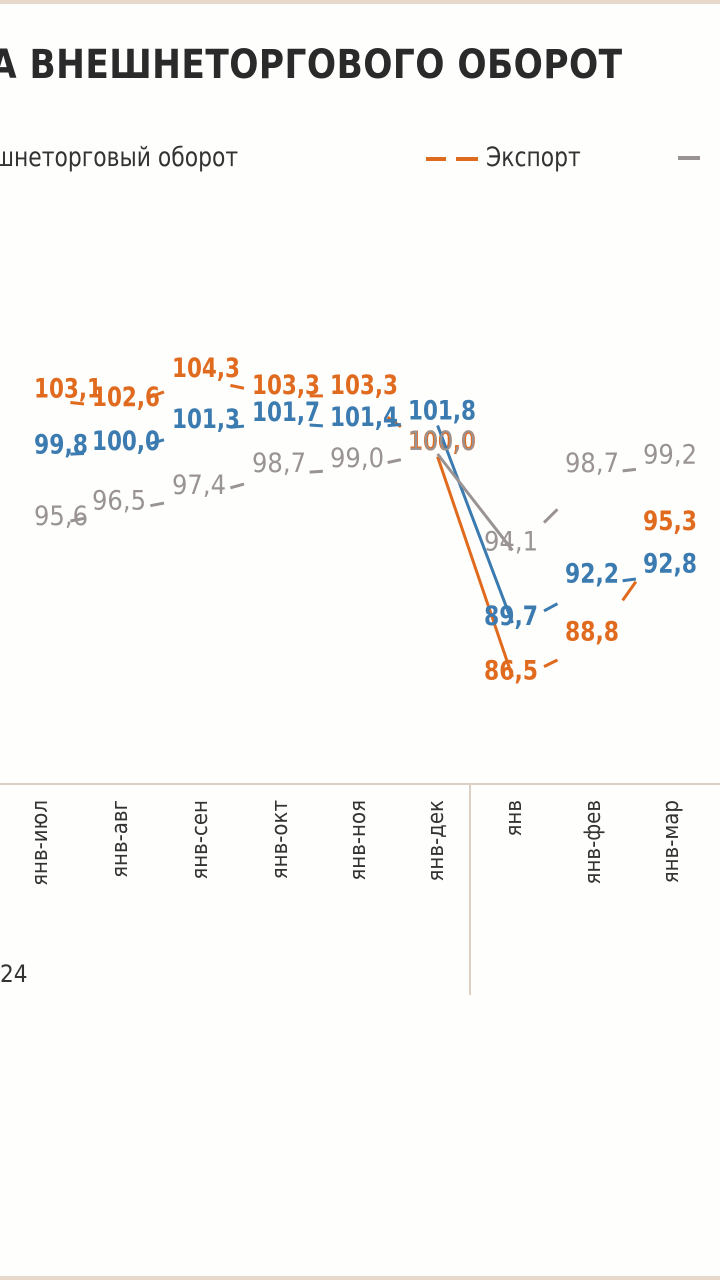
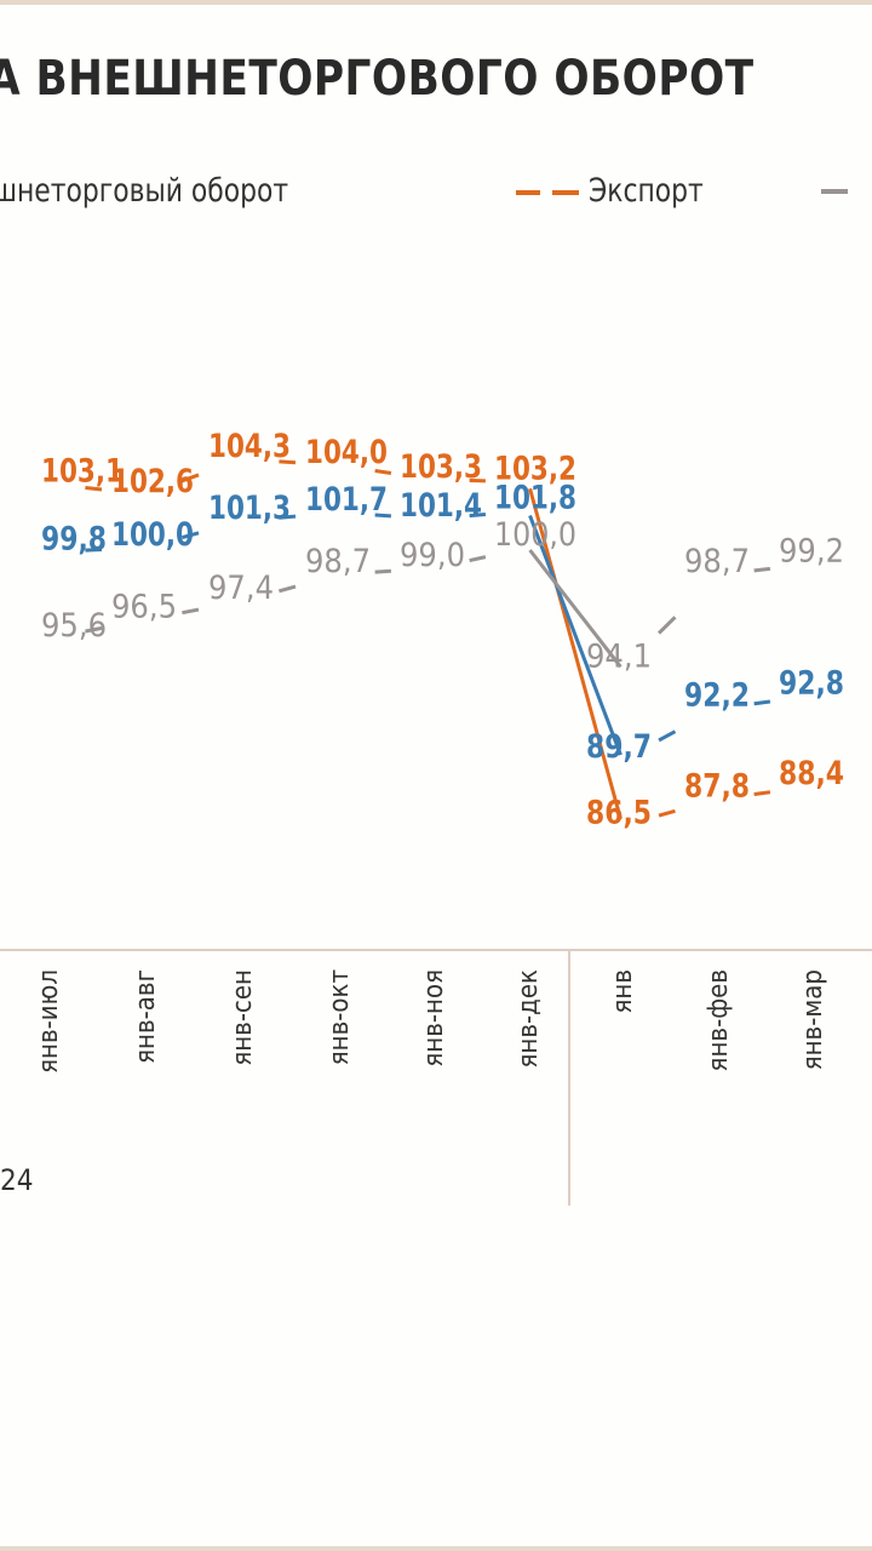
Экспорт/янв-окт: 103,3 -> 104,0
Экспорт/янв-дек: 100,0 -> 103,2
Экспорт/янв-фев: 88,8 -> 87,8
Экспорт/янв-мар: 95,3 -> 88,4
